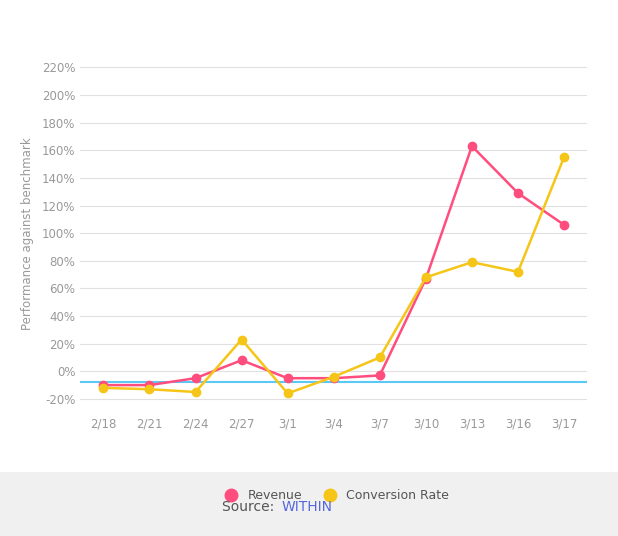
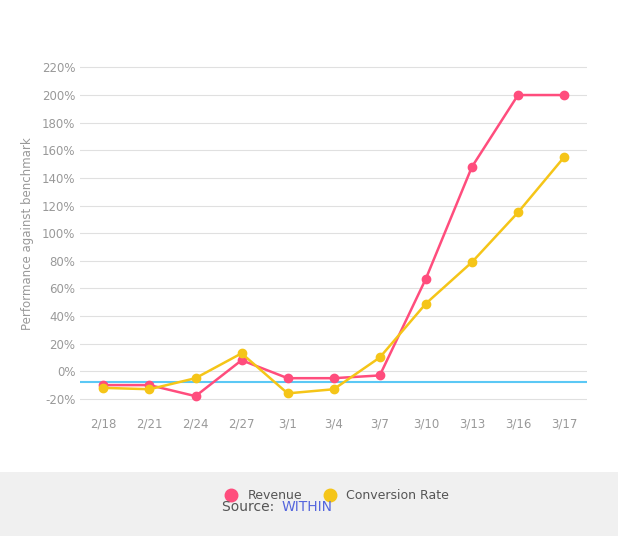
Revenue/2/24: -5% -> -18%
Conversion Rate/2/24: -15% -> -5%
Conversion Rate/2/27: 23% -> 13%
Conversion Rate/3/4: -4% -> -13%
Conversion Rate/3/10: 68% -> 49%
Revenue/3/13: 163% -> 148%
Revenue/3/16: 129% -> 200%
Conversion Rate/3/16: 72% -> 115%
Revenue/3/17: 106% -> 200%
